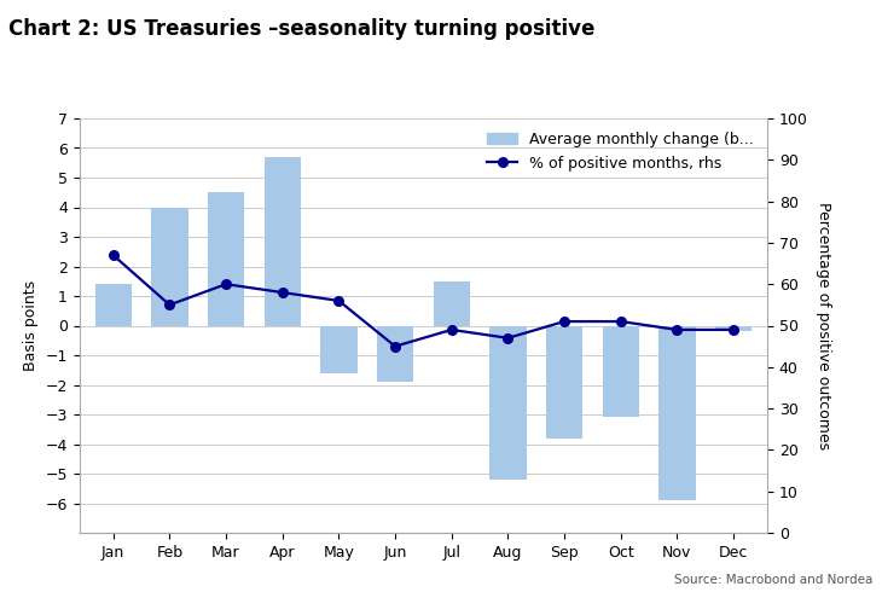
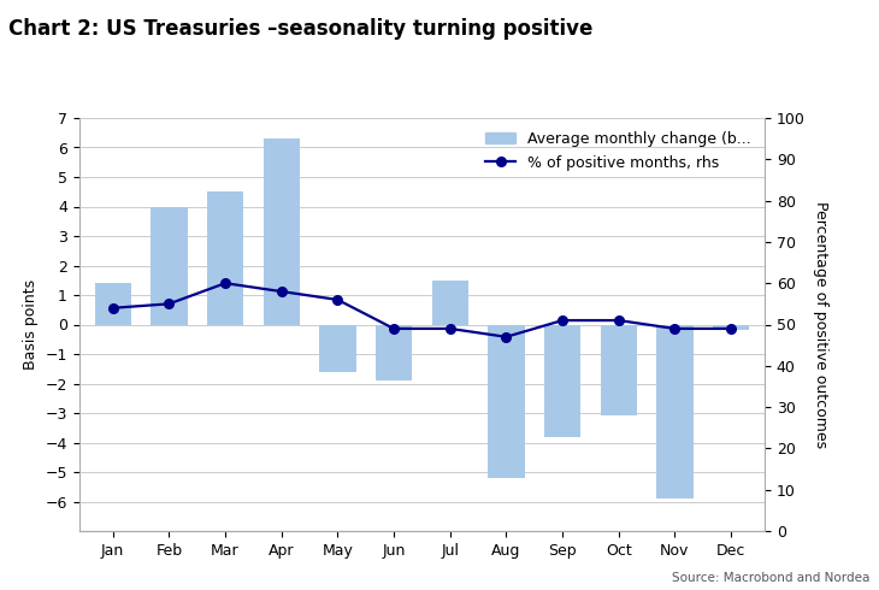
% of positive months, rhs/Jan: 67 -> 54
Average monthly change (b.../Apr: 5.7 -> 6.3
% of positive months, rhs/Jun: 45 -> 49
